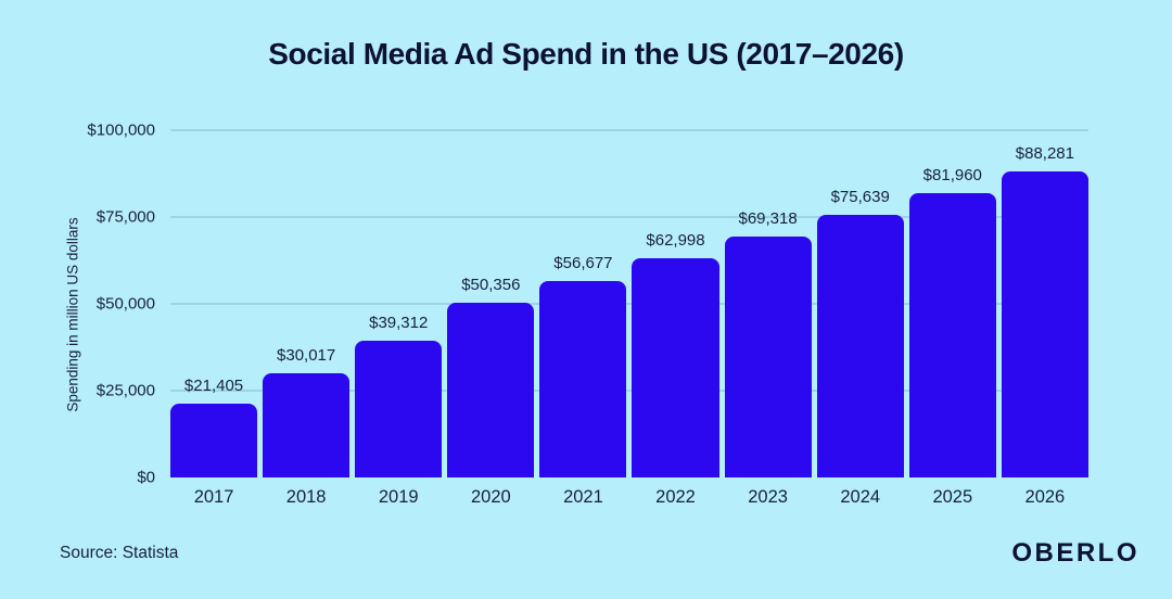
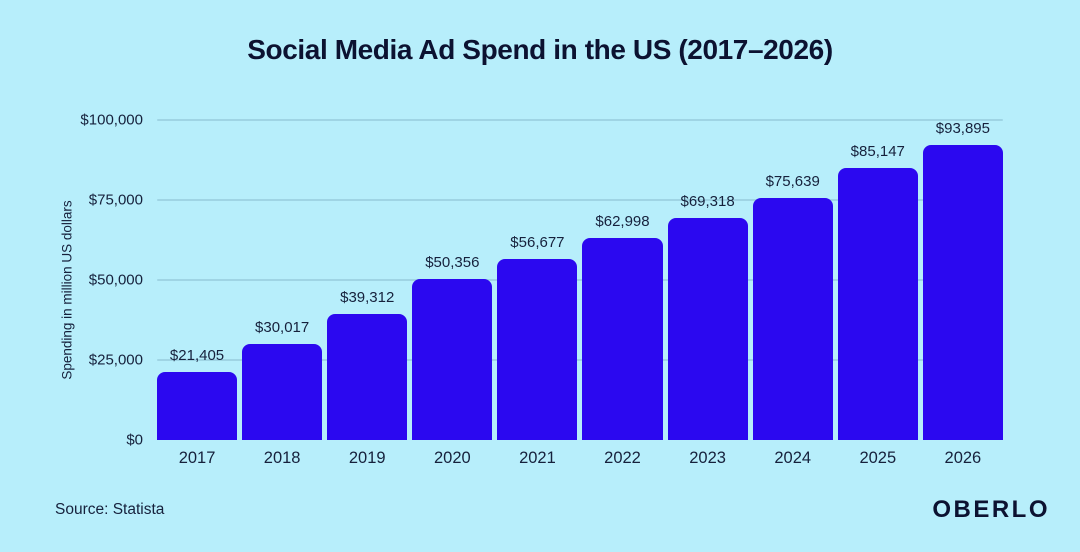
2025: $81,960 -> $85,147
2026: $88,281 -> $93,895
